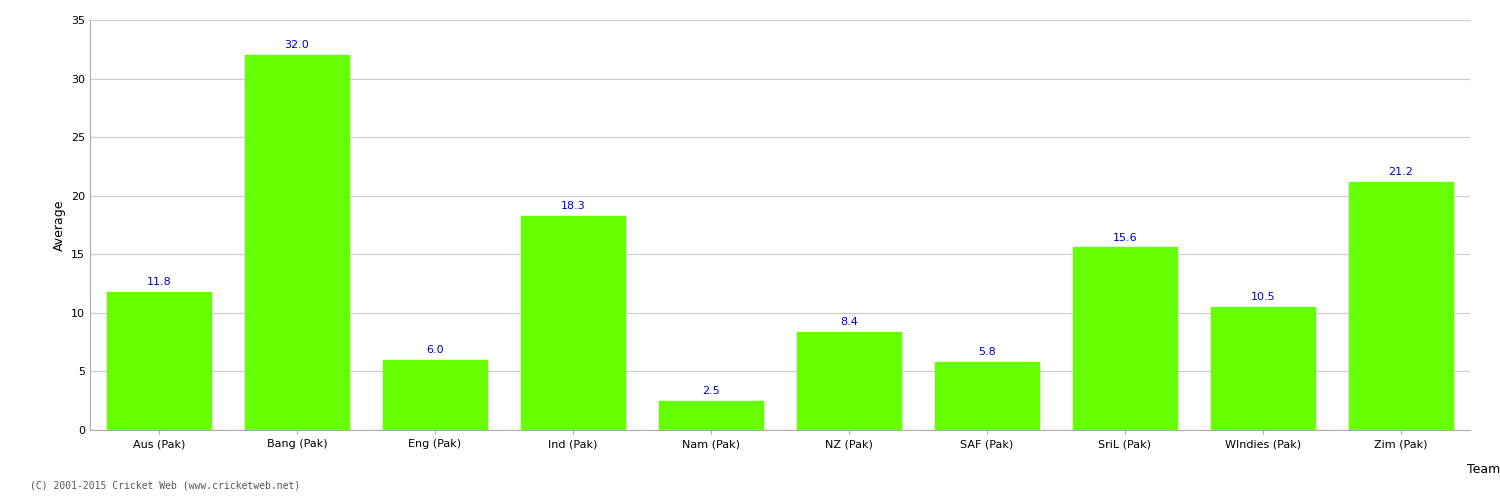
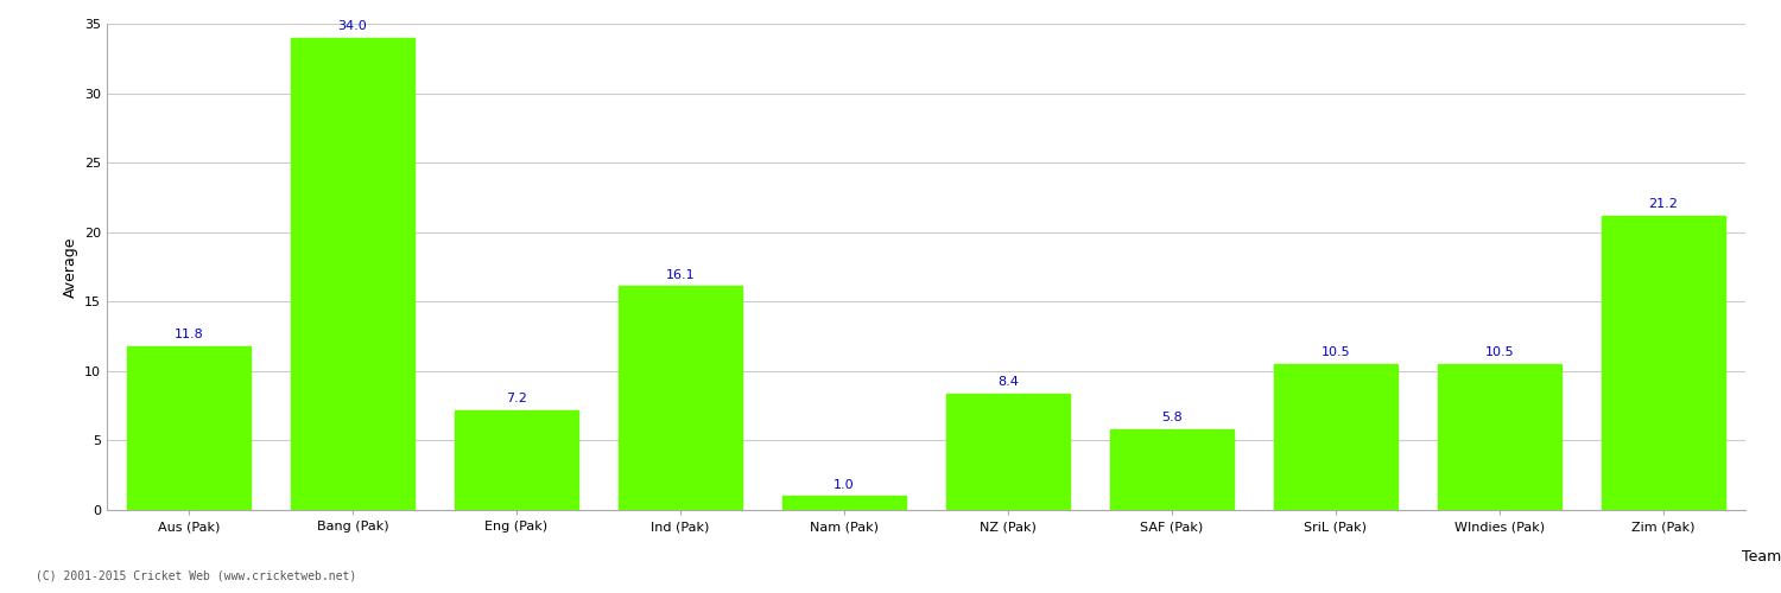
Bang (Pak): 32.0 -> 34.0
Eng (Pak): 6.0 -> 7.2
Ind (Pak): 18.3 -> 16.1
Nam (Pak): 2.5 -> 1.0
SriL (Pak): 15.6 -> 10.5
